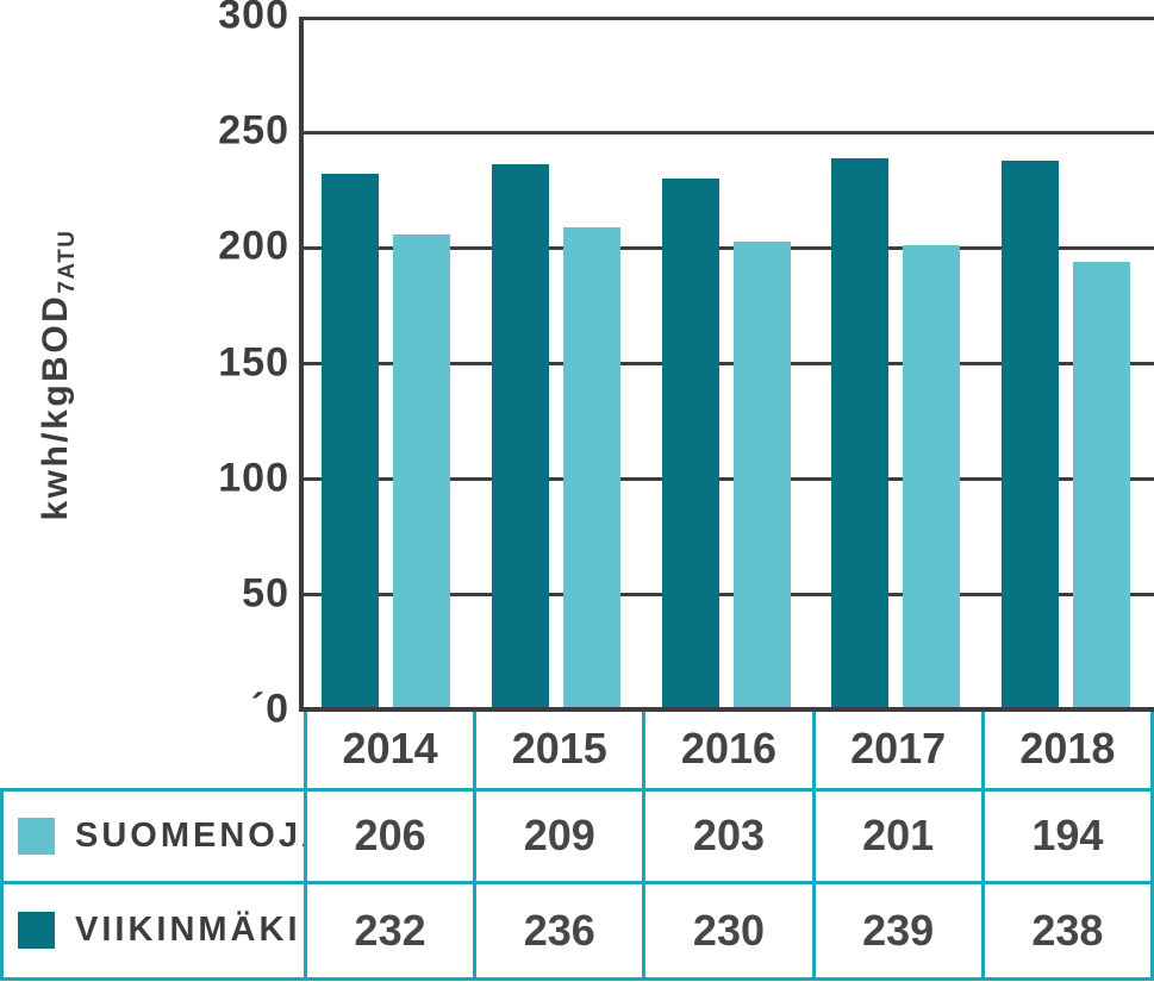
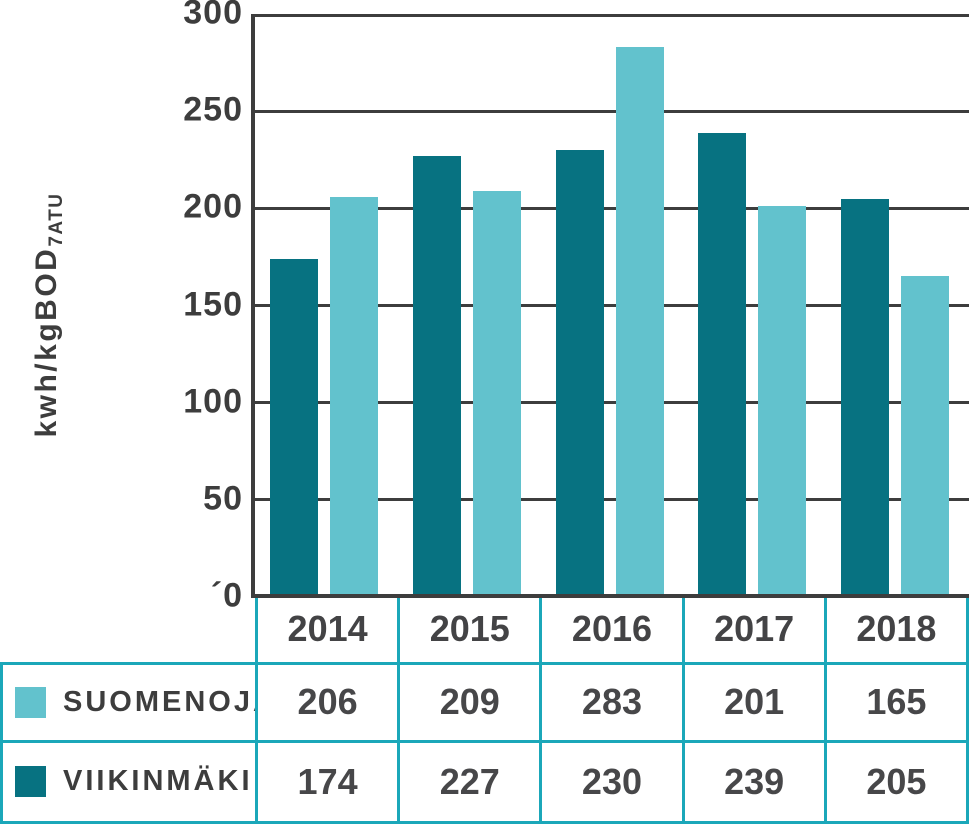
VIIKINMÄKI/2014: 232 -> 174
VIIKINMÄKI/2015: 236 -> 227
SUOMENOJA/2016: 203 -> 283
SUOMENOJA/2018: 194 -> 165
VIIKINMÄKI/2018: 238 -> 205
